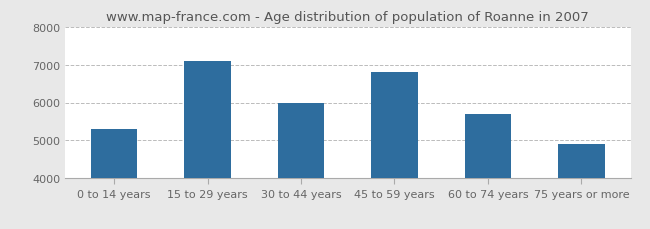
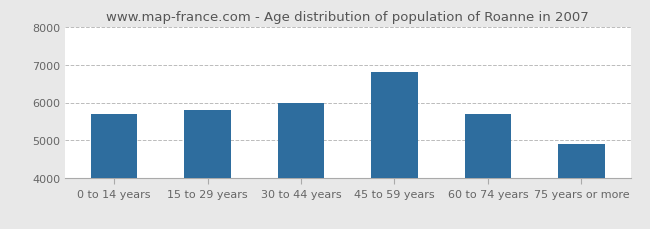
0 to 14 years: 5300 -> 5700
15 to 29 years: 7100 -> 5800
